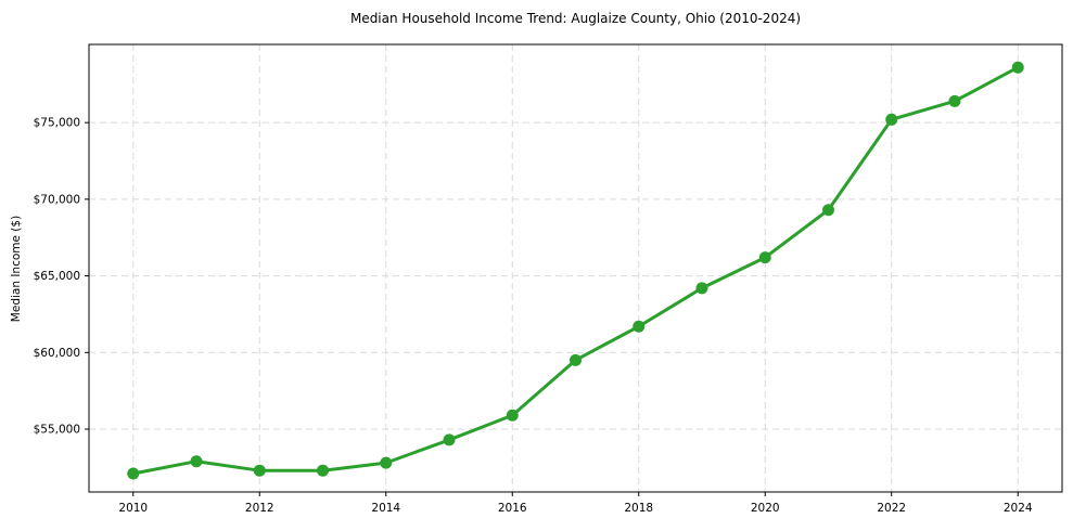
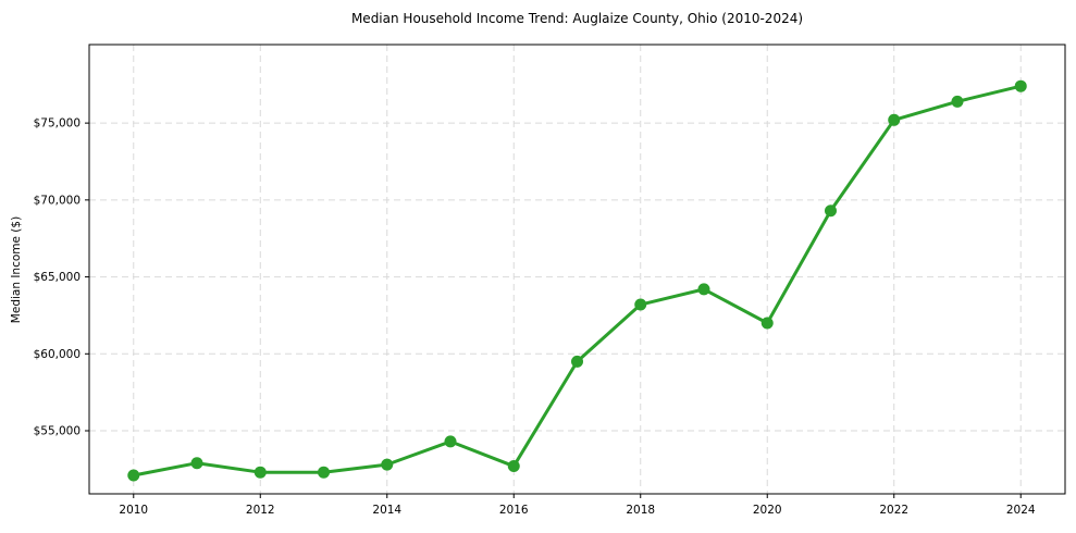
2016: $55900 -> $52700
2018: $61700 -> $63200
2020: $66200 -> $62000
2024: $78600 -> $77400
